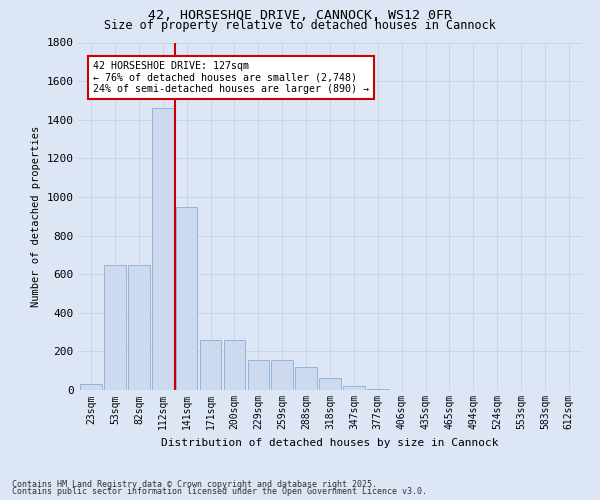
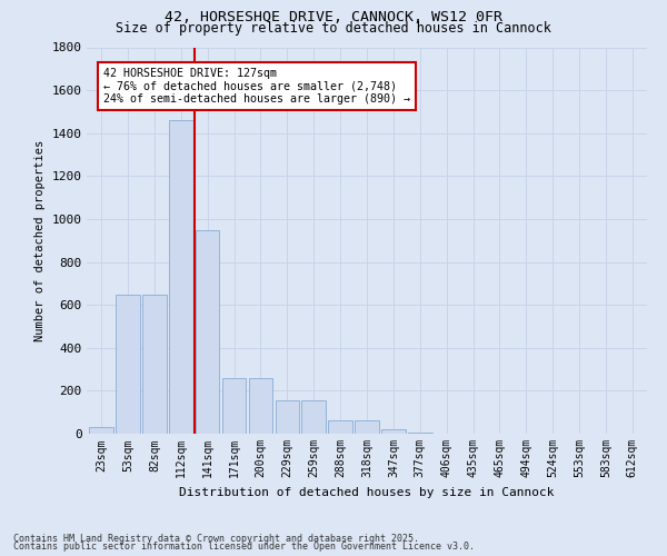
288sqm: 120 -> 60
